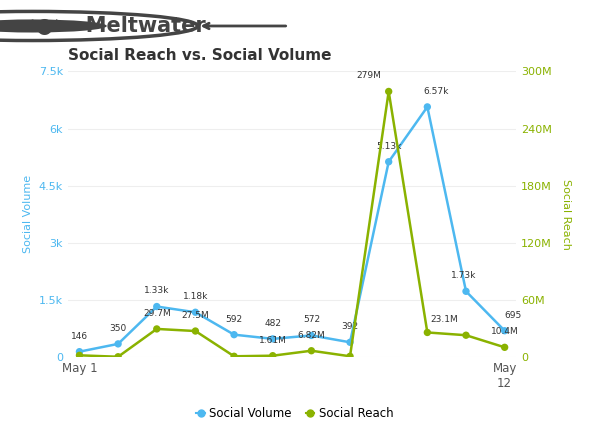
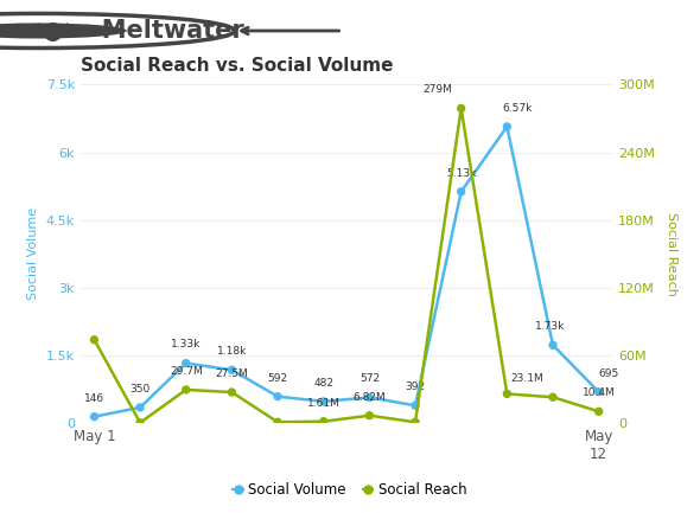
Social Reach/May 1: 2M -> 74M
